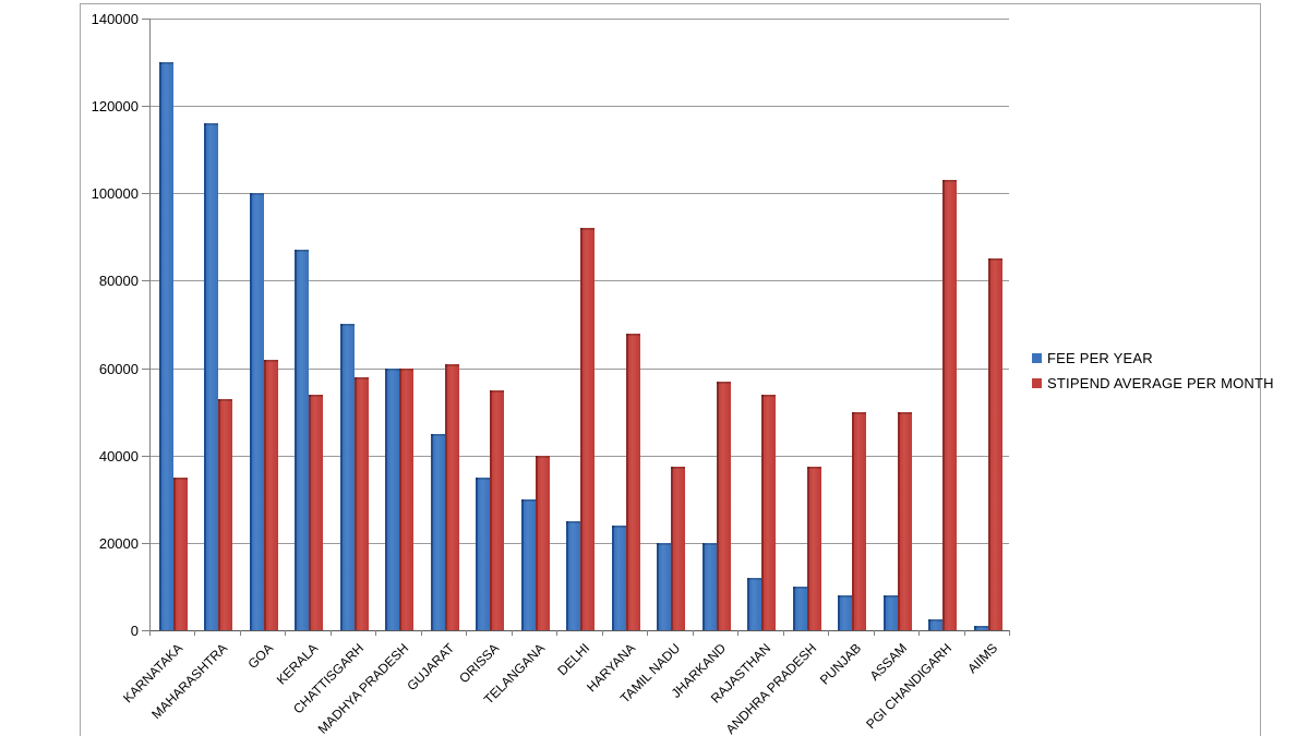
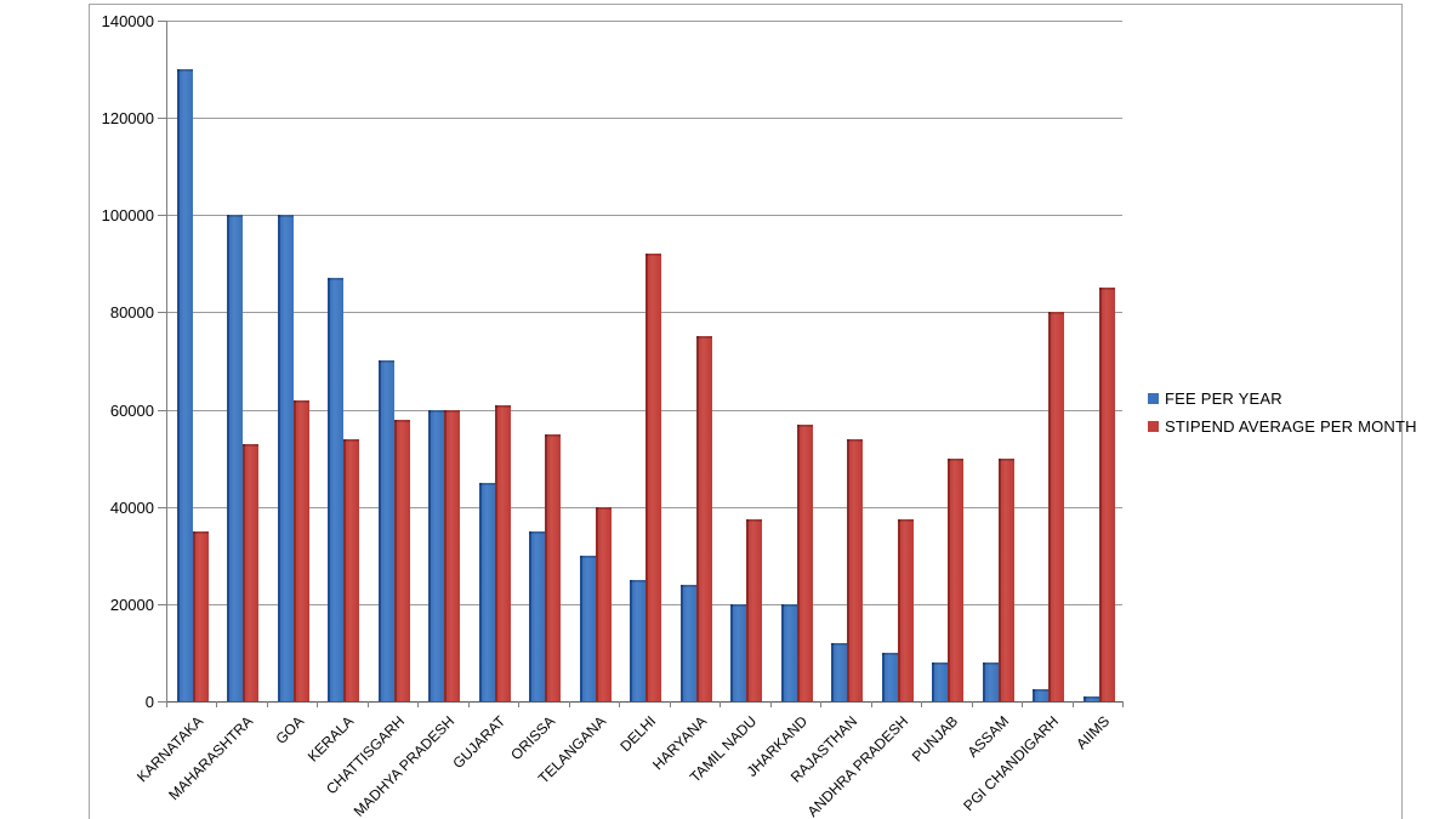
FEE PER YEAR/MAHARASHTRA: 116000 -> 100000
STIPEND AVERAGE PER MONTH/HARYANA: 68000 -> 75000
STIPEND AVERAGE PER MONTH/PGI CHANDIGARH: 103000 -> 80000
